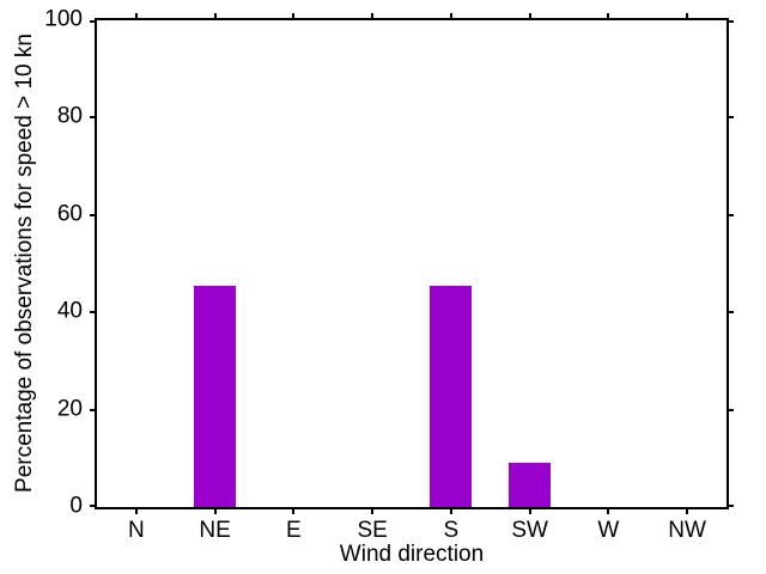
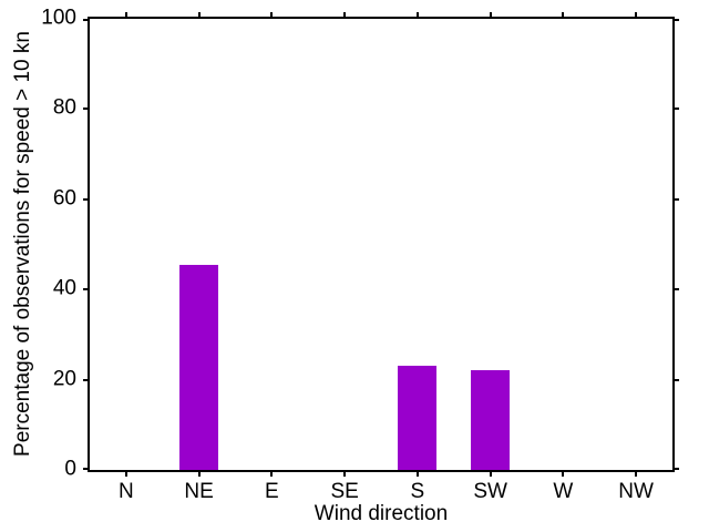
S: 45 -> 23
SW: 9 -> 22
